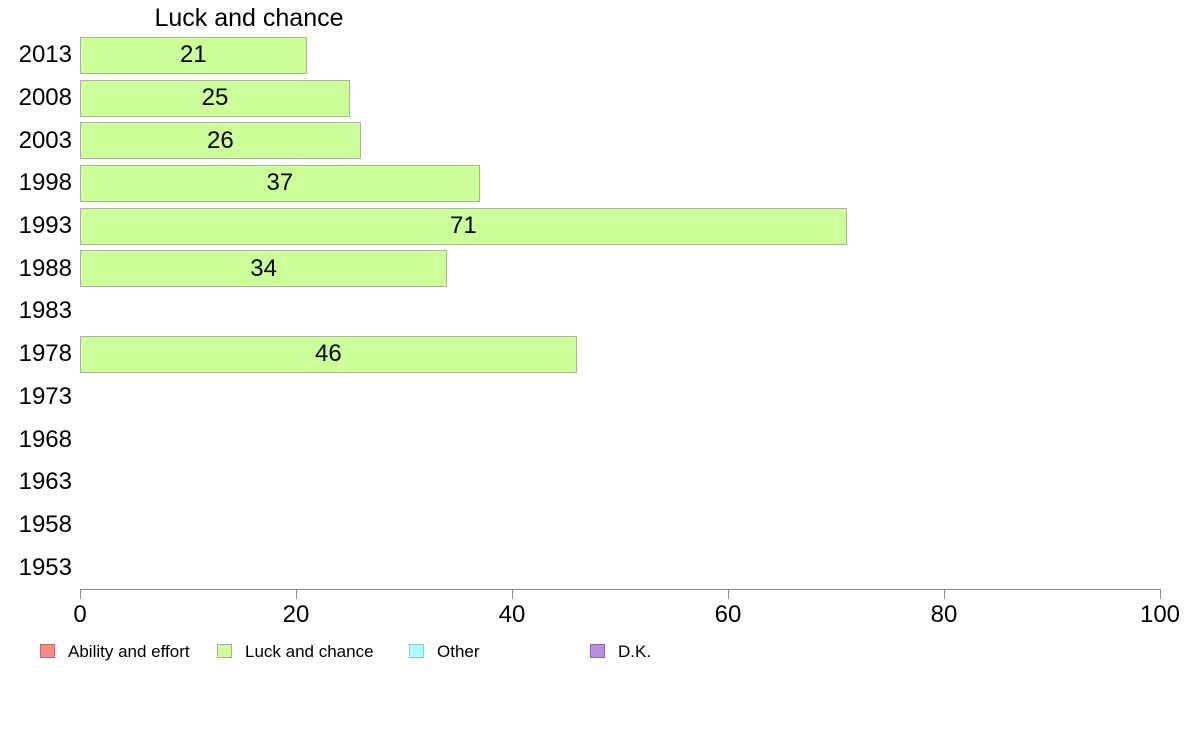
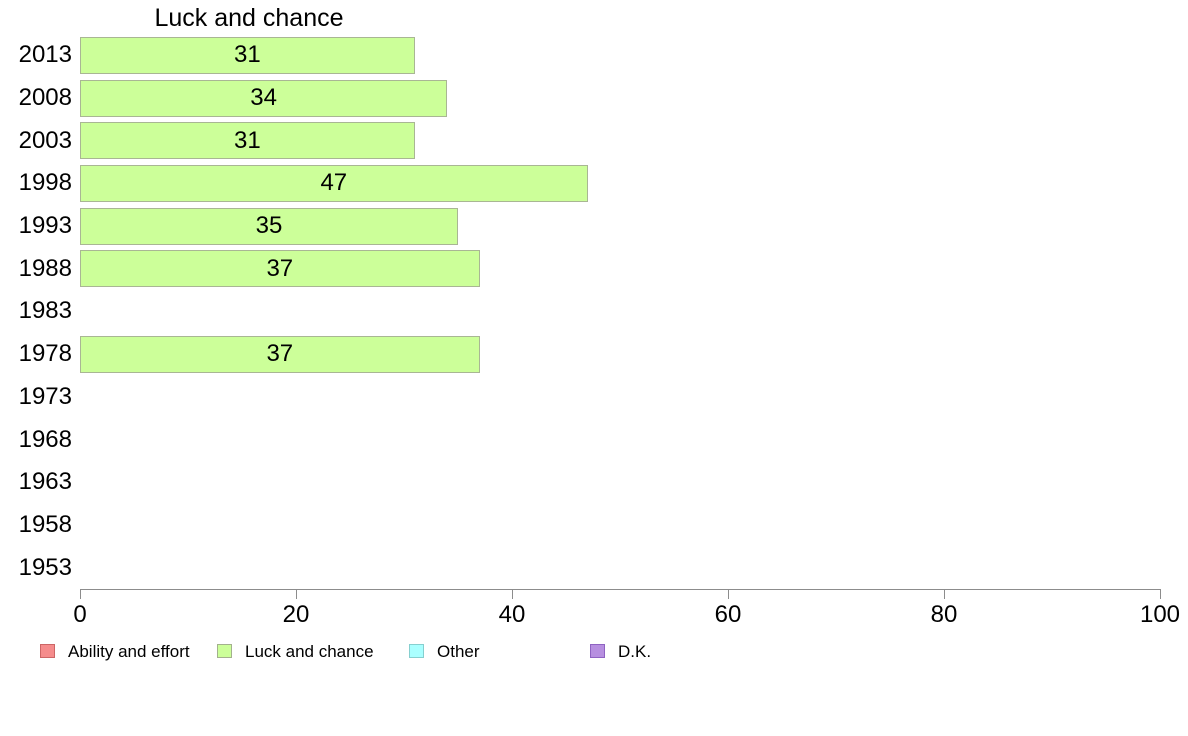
2013: 21 -> 31
2008: 25 -> 34
2003: 26 -> 31
1998: 37 -> 47
1993: 71 -> 35
1988: 34 -> 37
1978: 46 -> 37
